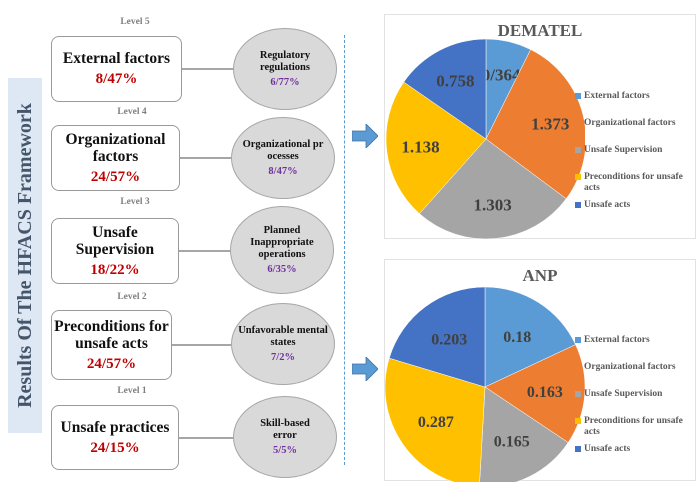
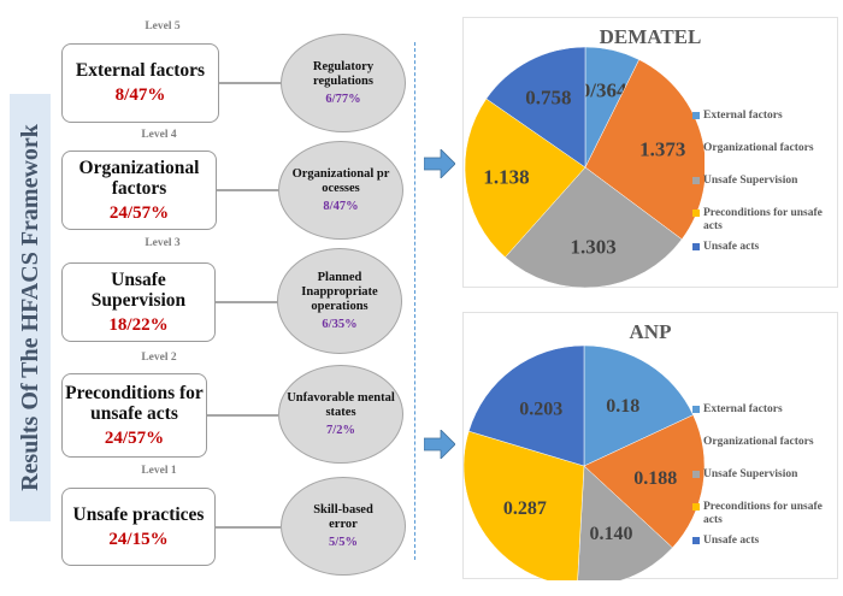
ANP/Organizational factors: 0.163 -> 0.188
ANP/Unsafe Supervision: 0.165 -> 0.140
